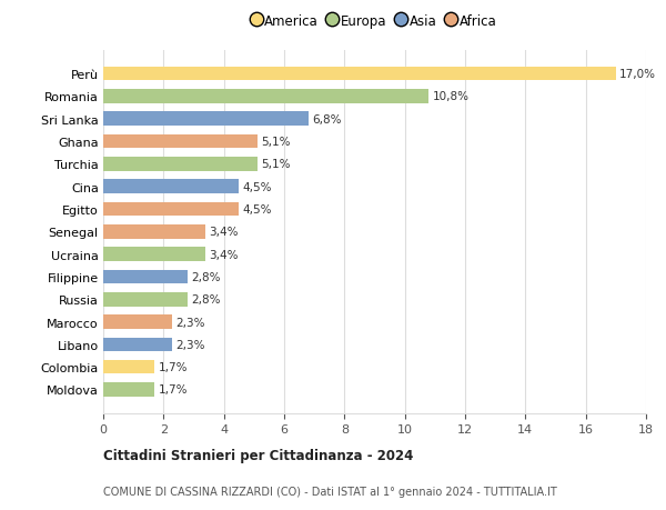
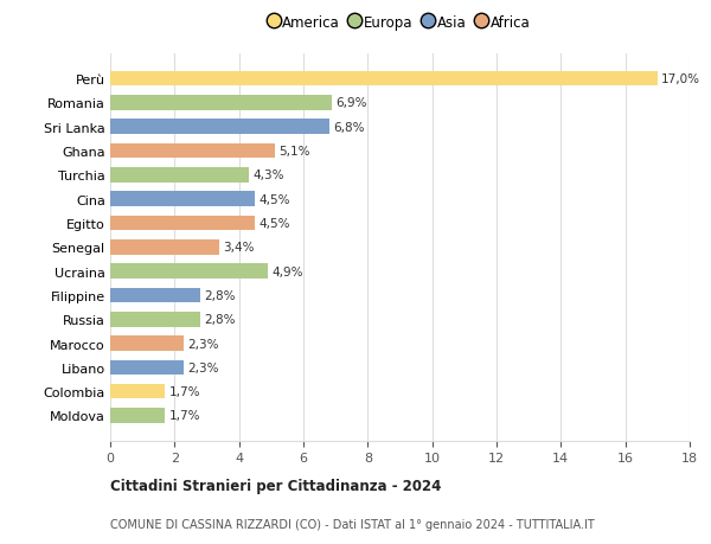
Romania: 10,8% -> 6,9%
Turchia: 5,1% -> 4,3%
Ucraina: 3,4% -> 4,9%
